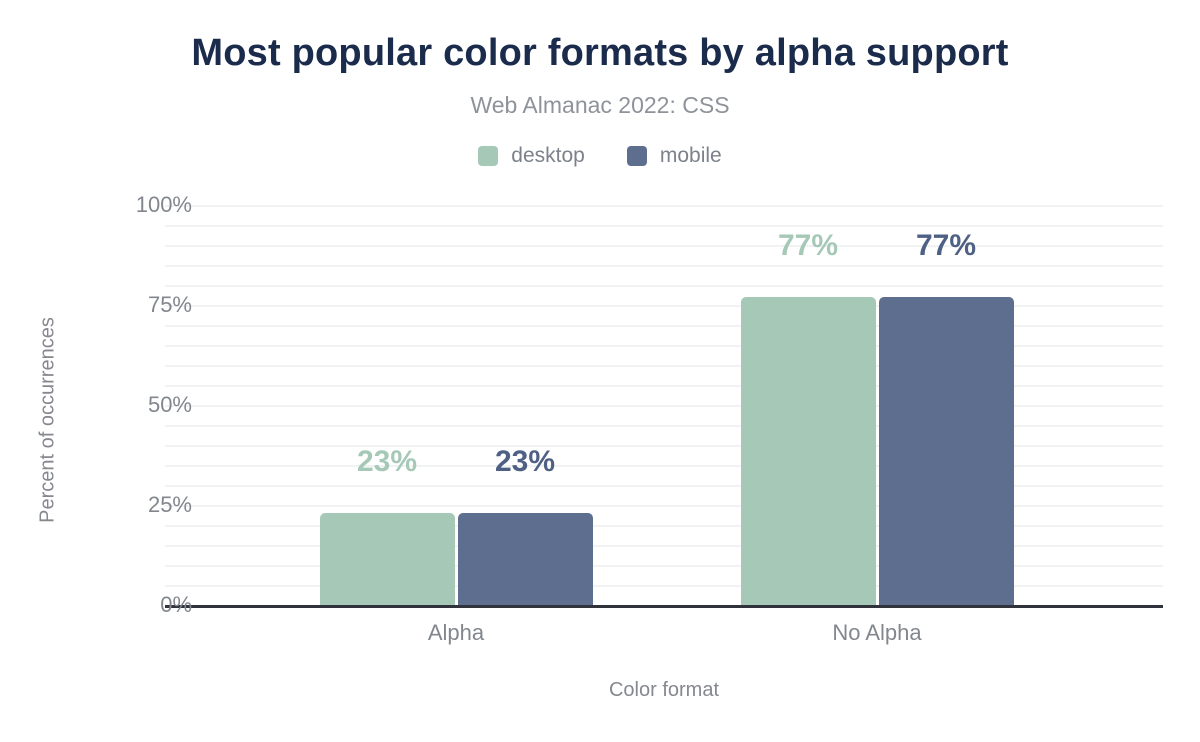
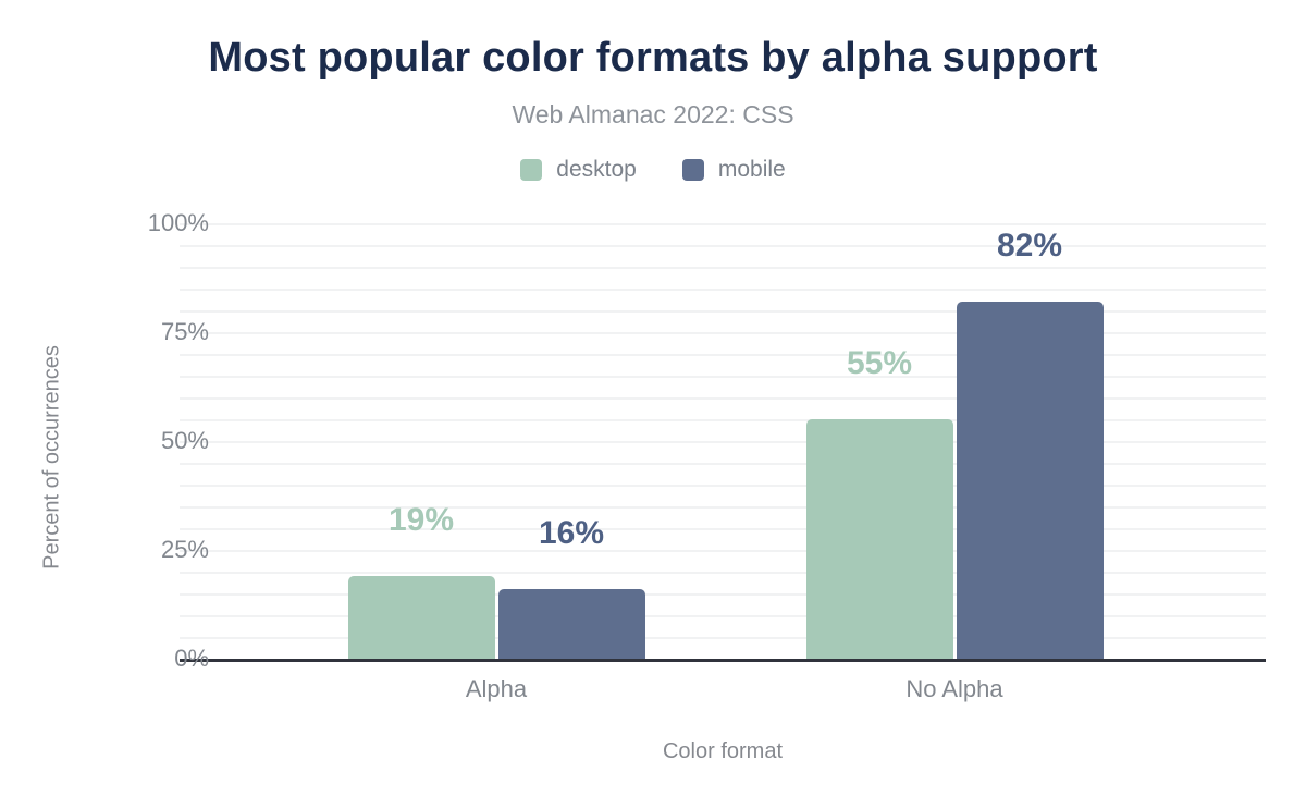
desktop/Alpha: 23% -> 19%
mobile/Alpha: 23% -> 16%
desktop/No Alpha: 77% -> 55%
mobile/No Alpha: 77% -> 82%
